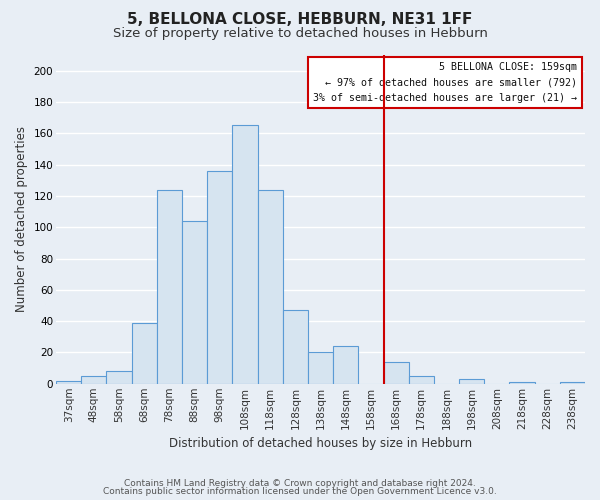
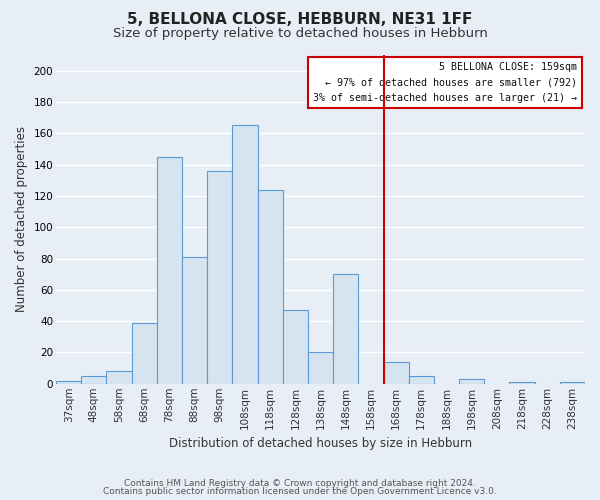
78sqm: 124 -> 145
88sqm: 104 -> 81
148sqm: 24 -> 70
